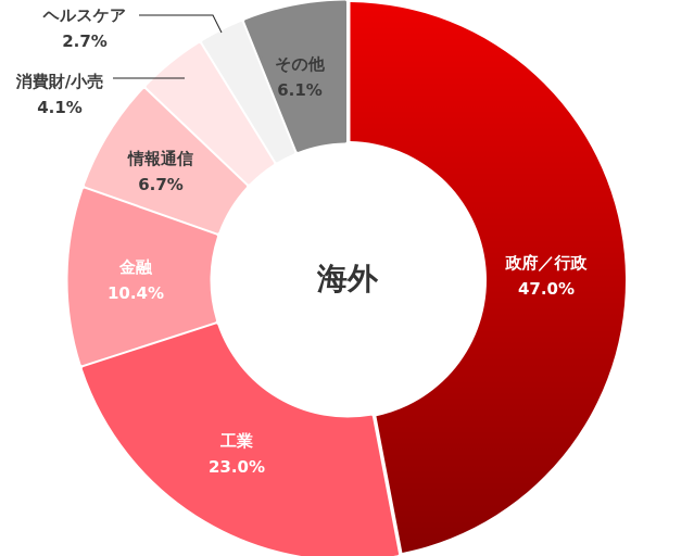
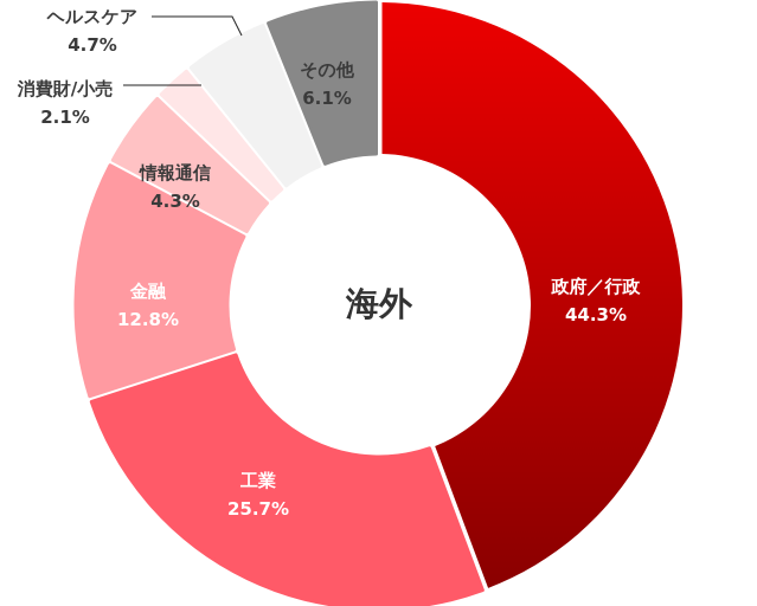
政府／行政: 47.0% -> 44.3%
工業: 23.0% -> 25.7%
金融: 10.4% -> 12.8%
情報通信: 6.7% -> 4.3%
消費財/小売: 4.1% -> 2.1%
ヘルスケア: 2.7% -> 4.7%
